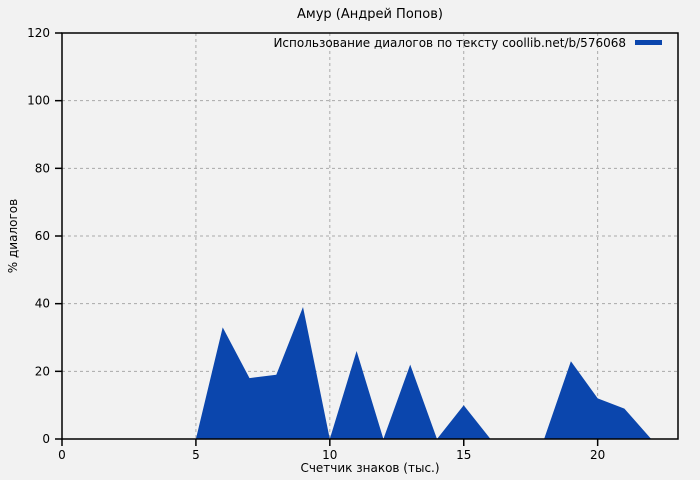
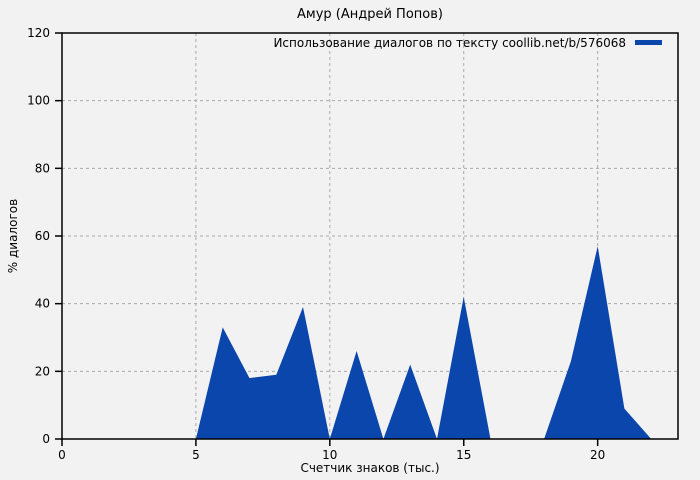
15: 10 -> 42
20: 12 -> 57
